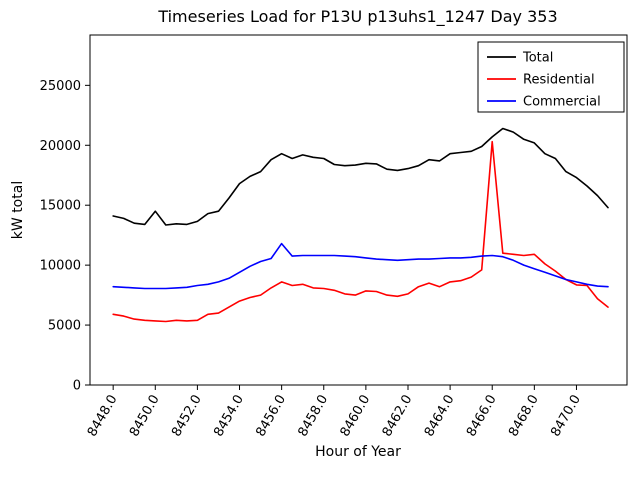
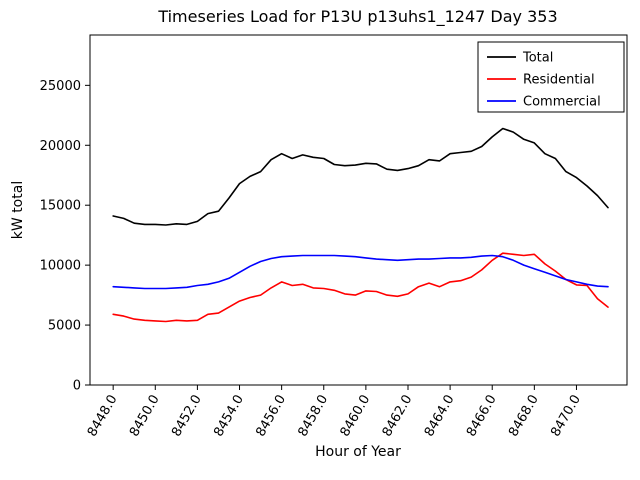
Total/8450.0: 14500 -> 13400
Commercial/8456.0: 11800 -> 10700
Residential/8466.0: 20300 -> 10400
